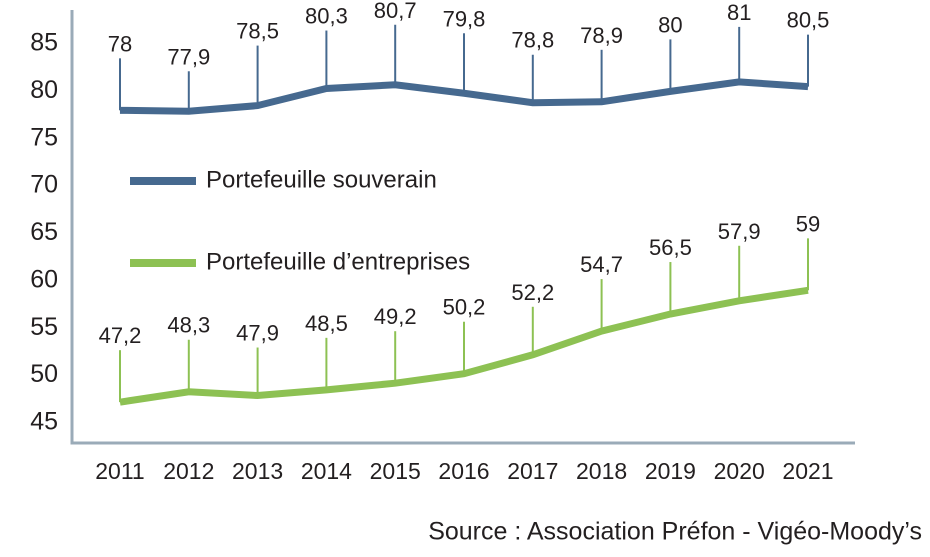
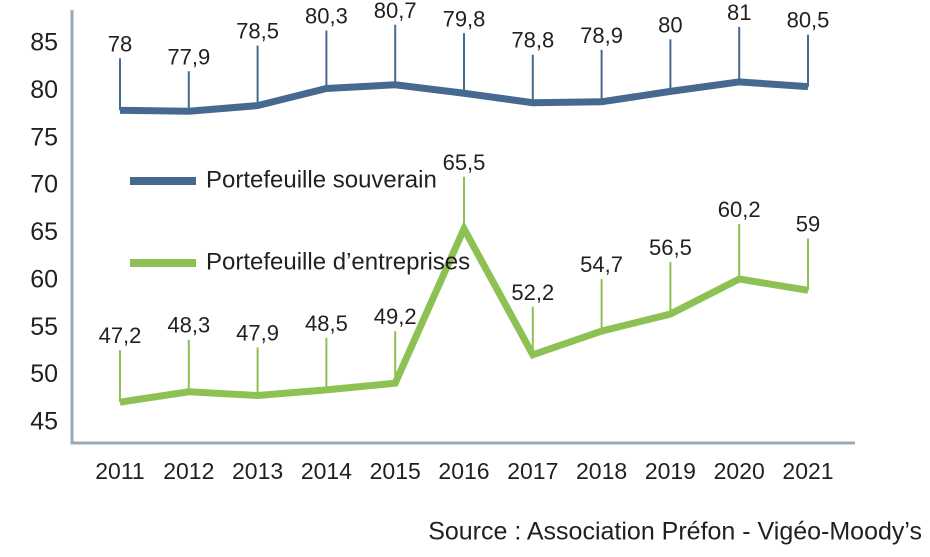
Portefeuille d’entreprises/2016: 50,2 -> 65,5
Portefeuille d’entreprises/2020: 57,9 -> 60,2
